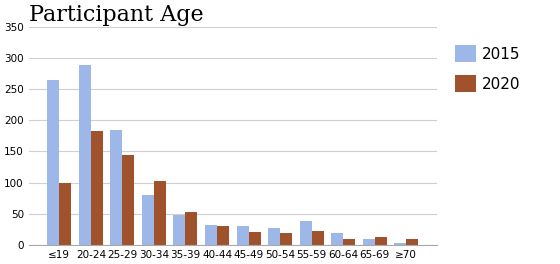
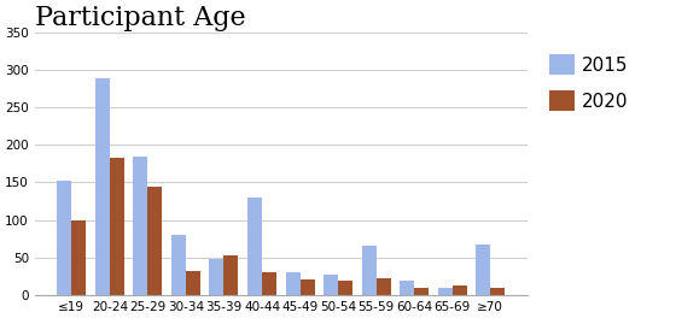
2015/≤19: 265 -> 152
2020/30-34: 103 -> 32
2015/40-44: 32 -> 130
2015/55-59: 38 -> 66
2015/≥70: 3 -> 68
